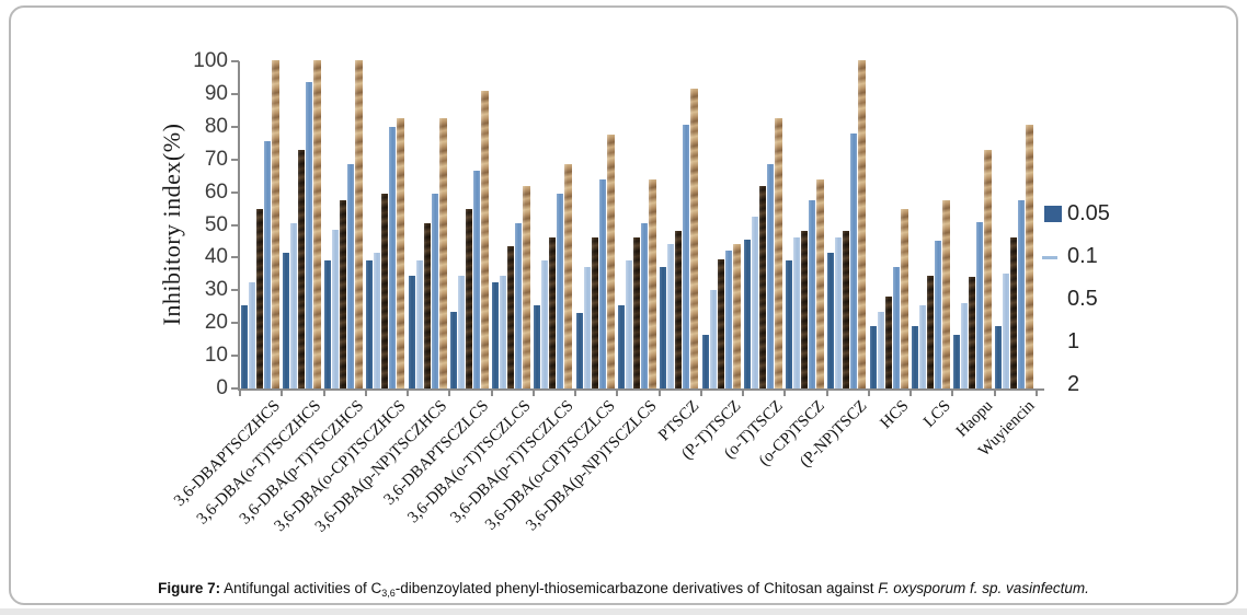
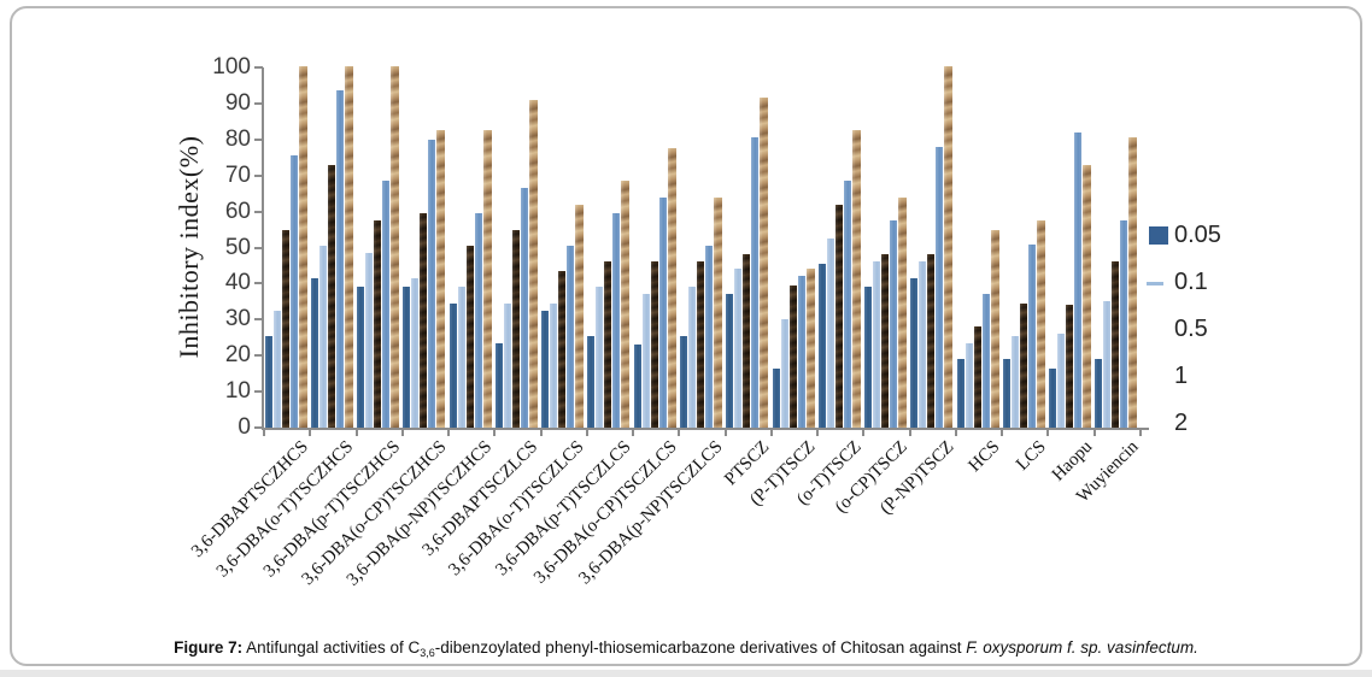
1/LCS: 45 -> 51
1/Haopu: 51 -> 82
